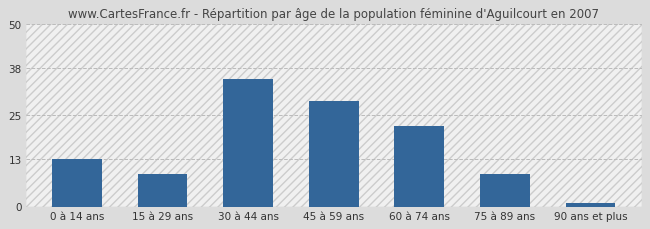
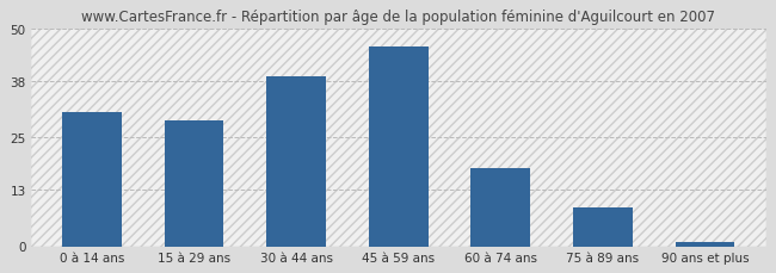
0 à 14 ans: 13 -> 31
15 à 29 ans: 9 -> 29
30 à 44 ans: 35 -> 39
45 à 59 ans: 29 -> 46
60 à 74 ans: 22 -> 18
